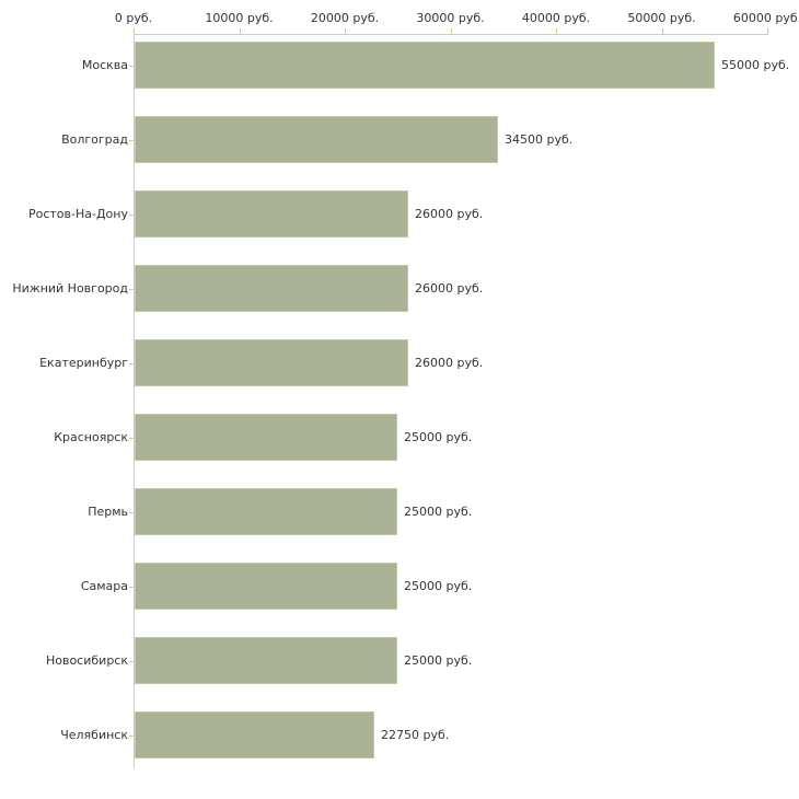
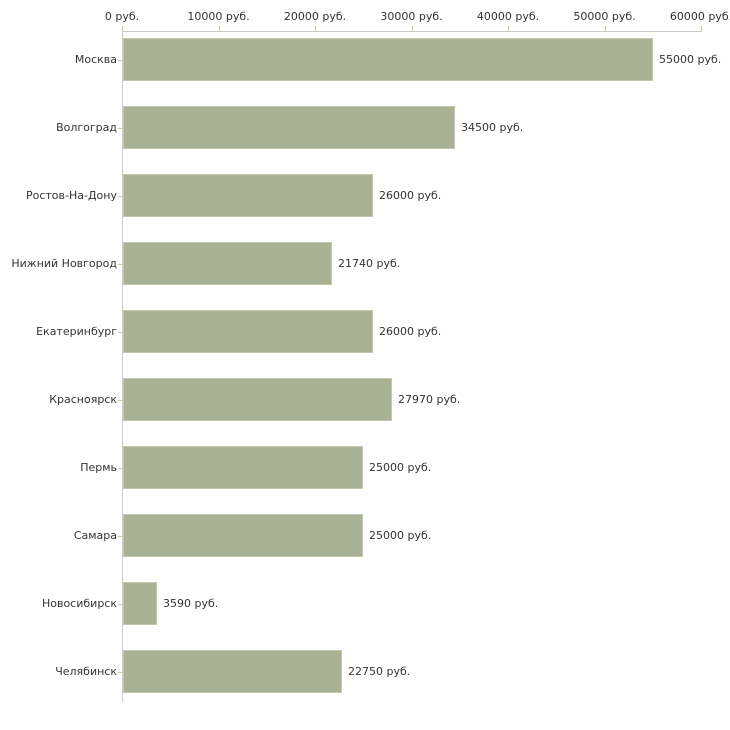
Нижний Новгород: 26000 -> 21740
Красноярск: 25000 -> 27970
Новосибирск: 25000 -> 3590
